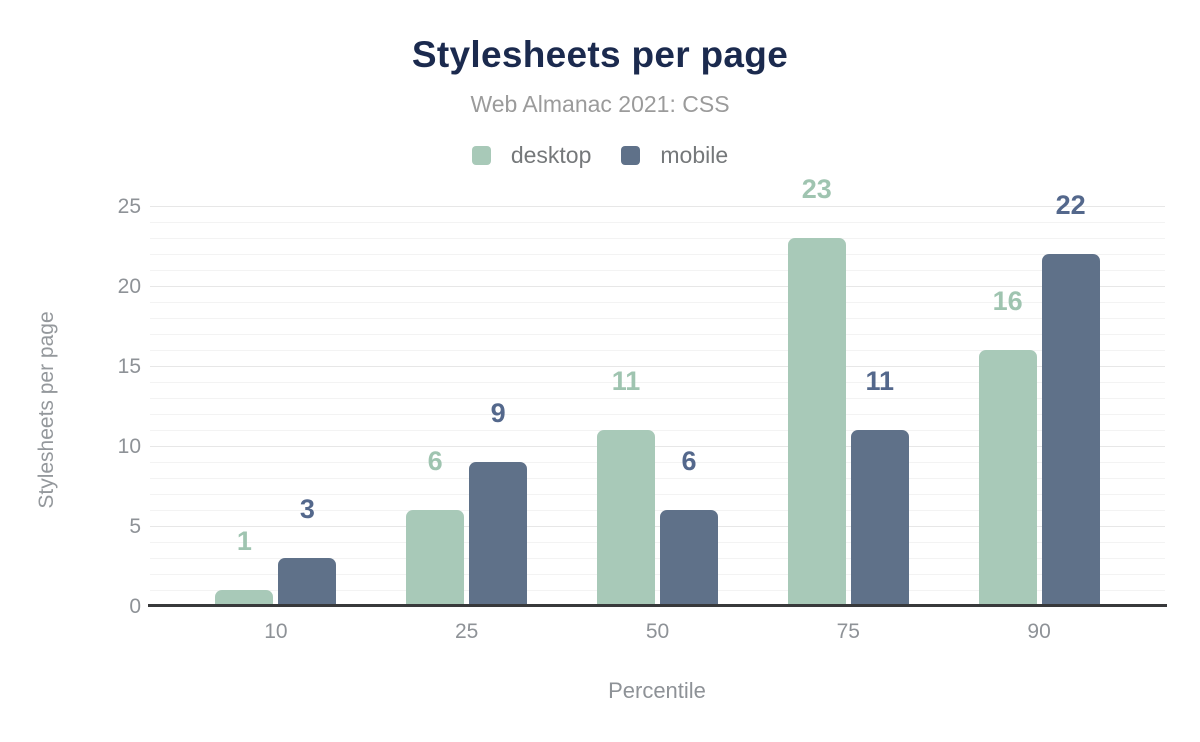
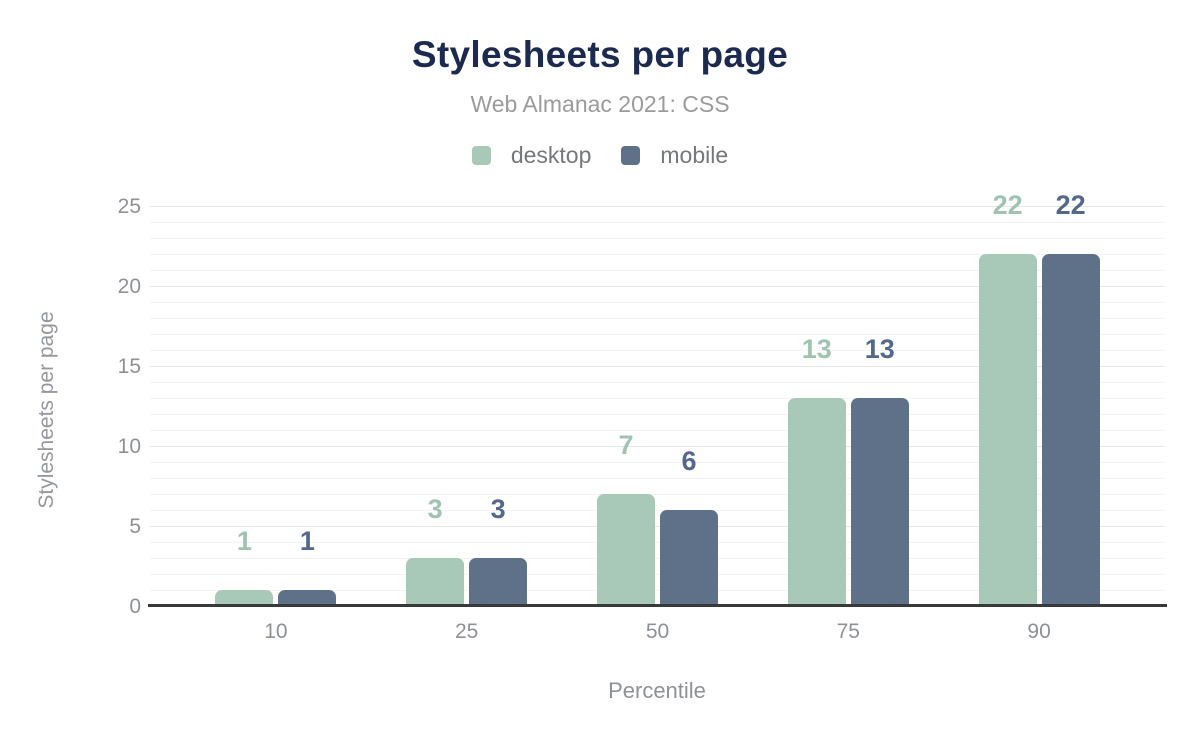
mobile/10: 3 -> 1
desktop/25: 6 -> 3
mobile/25: 9 -> 3
desktop/50: 11 -> 7
desktop/75: 23 -> 13
mobile/75: 11 -> 13
desktop/90: 16 -> 22
